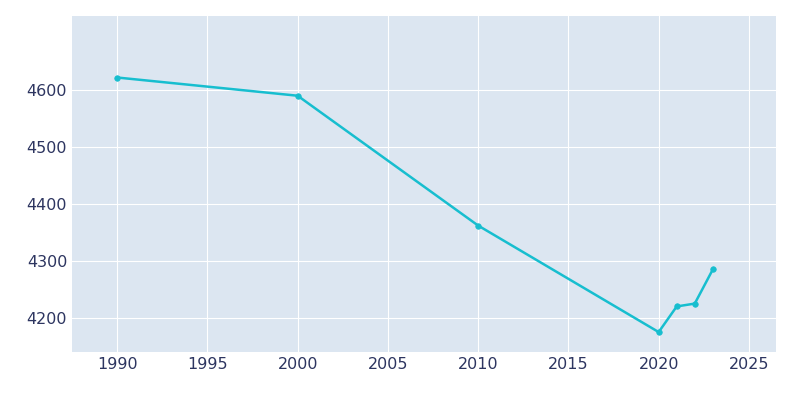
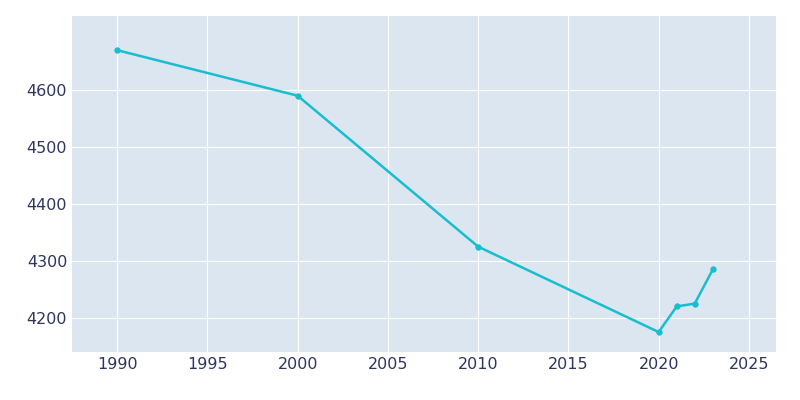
1990: 4622 -> 4670
2010: 4362 -> 4325
